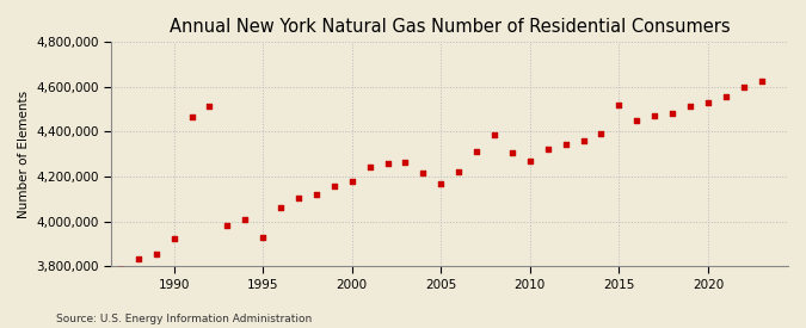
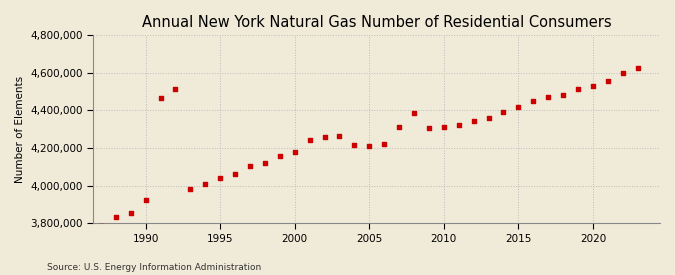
1995: 3,930,000 -> 4,040,000
2005: 4,170,000 -> 4,210,000
2010: 4,270,000 -> 4,310,000
2015: 4,520,000 -> 4,420,000
